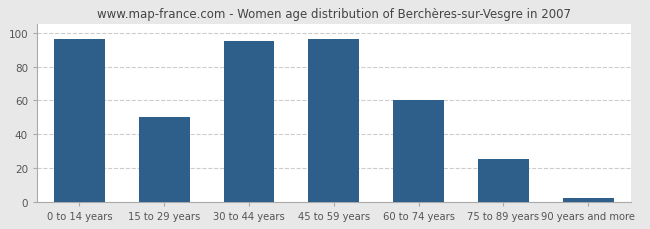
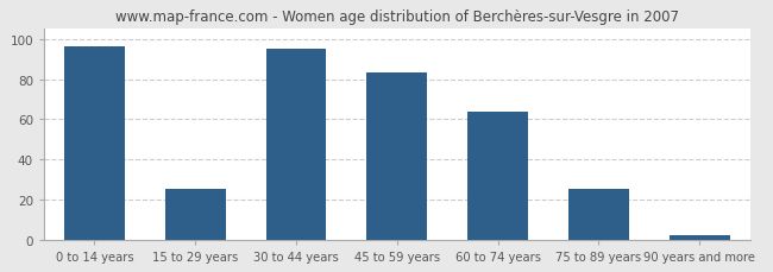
15 to 29 years: 50 -> 25
45 to 59 years: 96 -> 83
60 to 74 years: 60 -> 64
